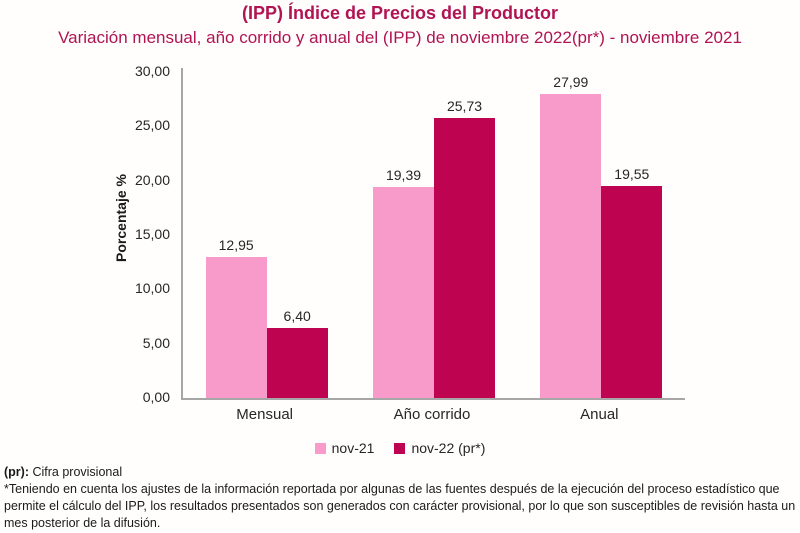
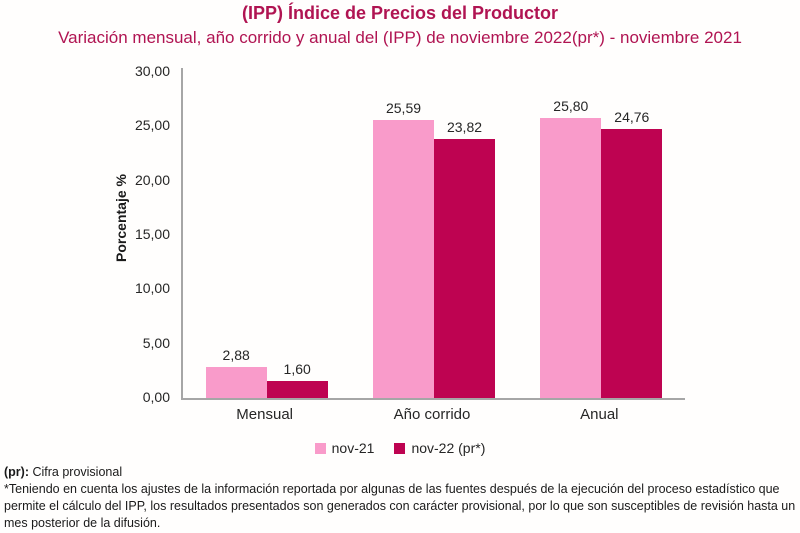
nov-21/Mensual: 12,95 -> 2,88
nov-22 (pr*)/Mensual: 6,40 -> 1,60
nov-21/Año corrido: 19,39 -> 25,59
nov-22 (pr*)/Año corrido: 25,73 -> 23,82
nov-21/Anual: 27,99 -> 25,80
nov-22 (pr*)/Anual: 19,55 -> 24,76
